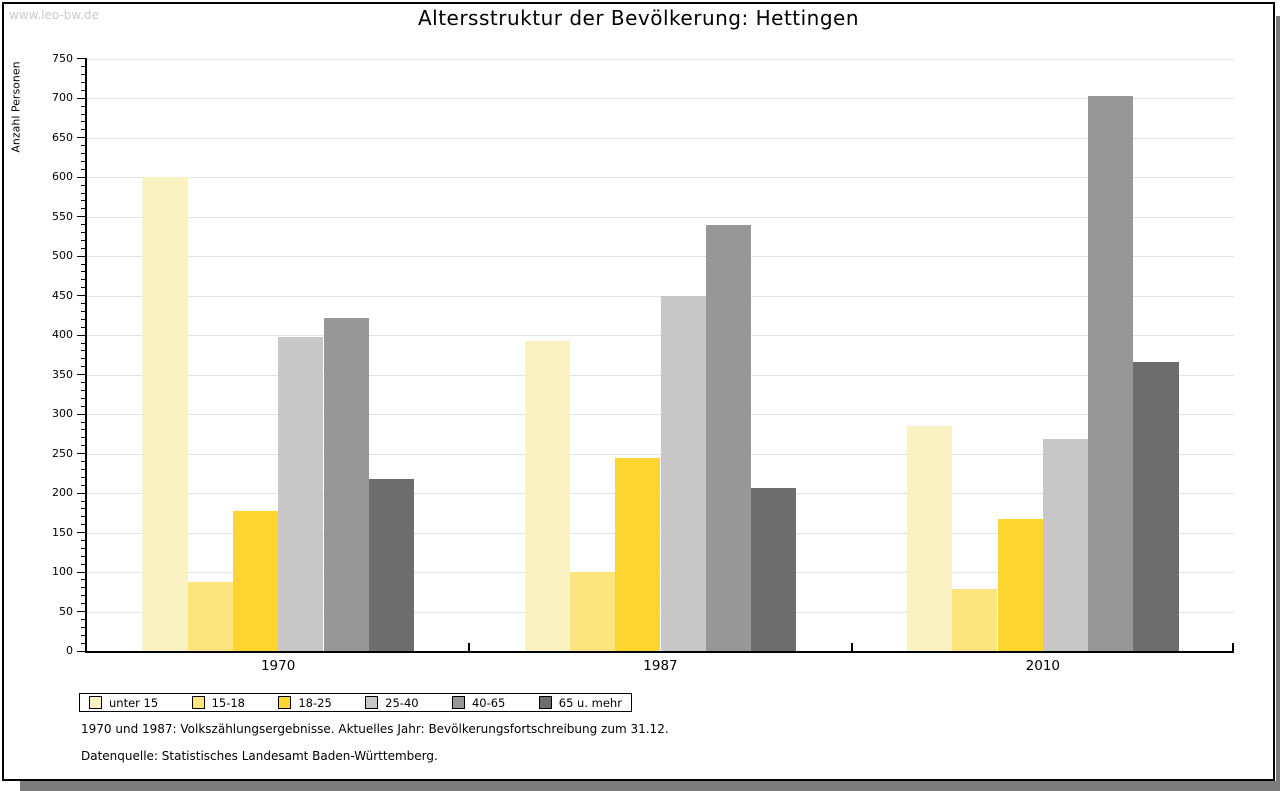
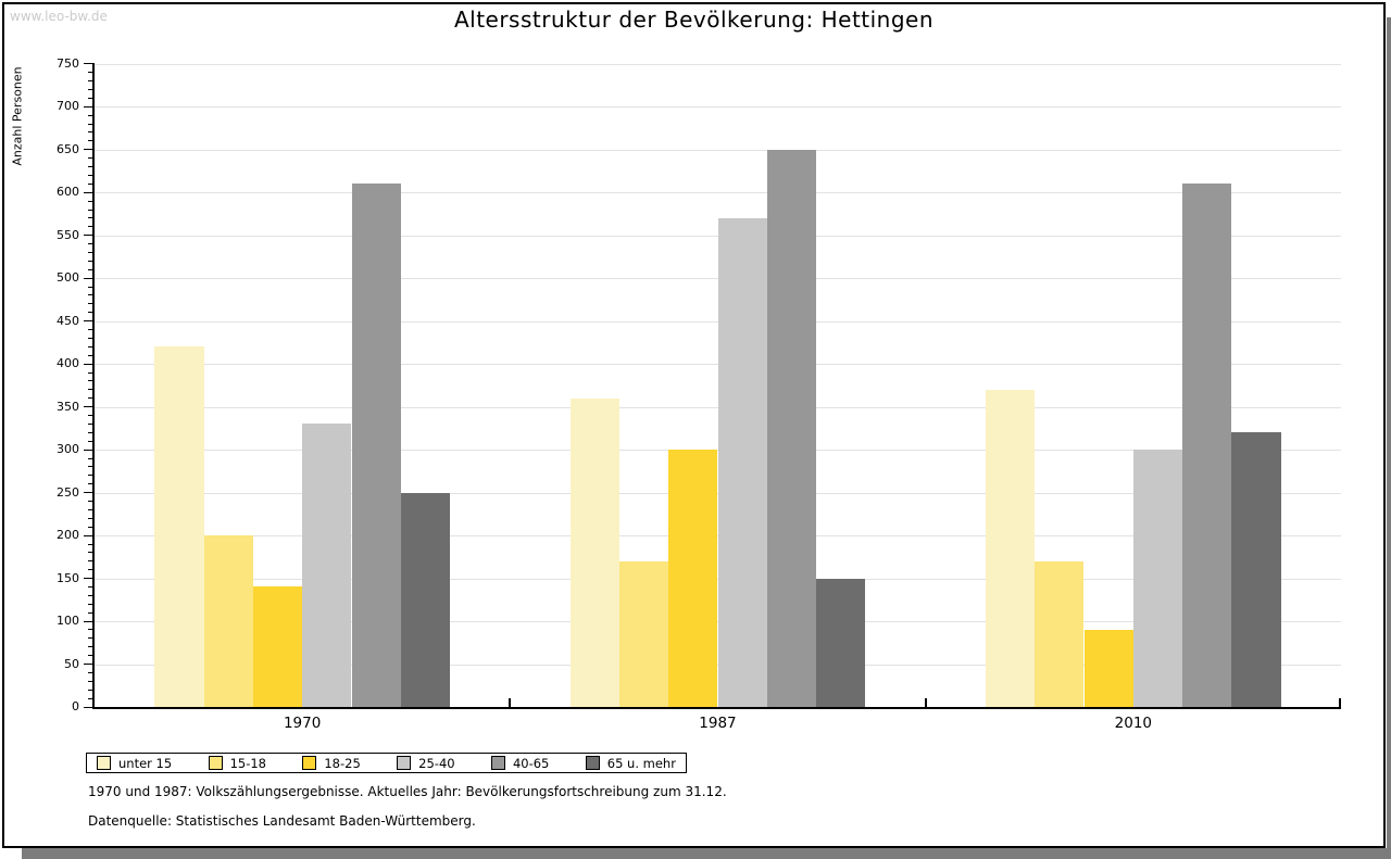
unter 15/1970: 600 -> 420
15-18/1970: 90 -> 200
18-25/1970: 180 -> 140
25-40/1970: 400 -> 330
40-65/1970: 420 -> 610
65 u. mehr/1970: 220 -> 250
unter 15/1987: 390 -> 360
15-18/1987: 100 -> 170
18-25/1987: 240 -> 300
25-40/1987: 450 -> 570
40-65/1987: 540 -> 650
65 u. mehr/1987: 210 -> 150
unter 15/2010: 280 -> 370
15-18/2010: 80 -> 170
18-25/2010: 170 -> 90
25-40/2010: 270 -> 300
40-65/2010: 700 -> 610
65 u. mehr/2010: 370 -> 320
